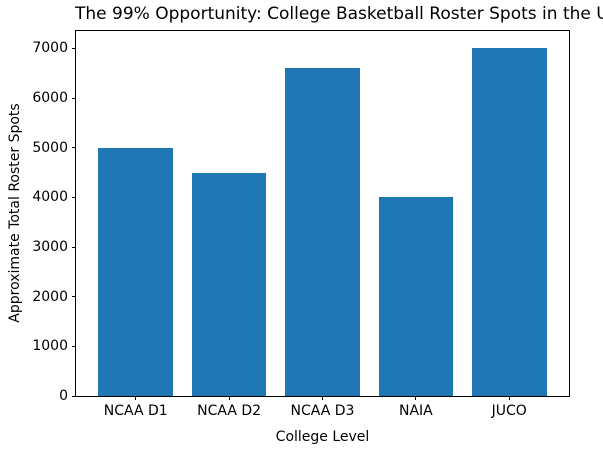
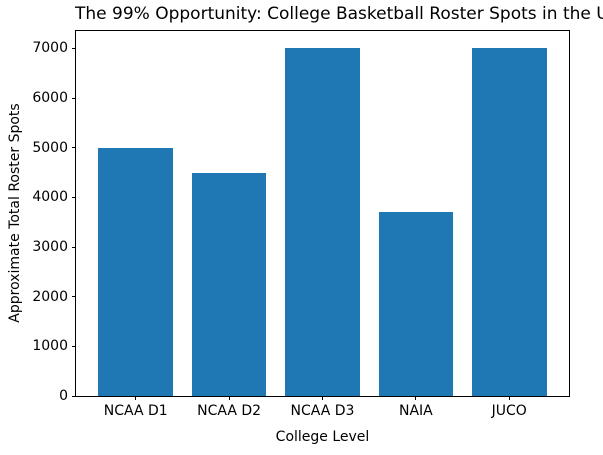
NCAA D3: 6600 -> 7000
NAIA: 4000 -> 3700
